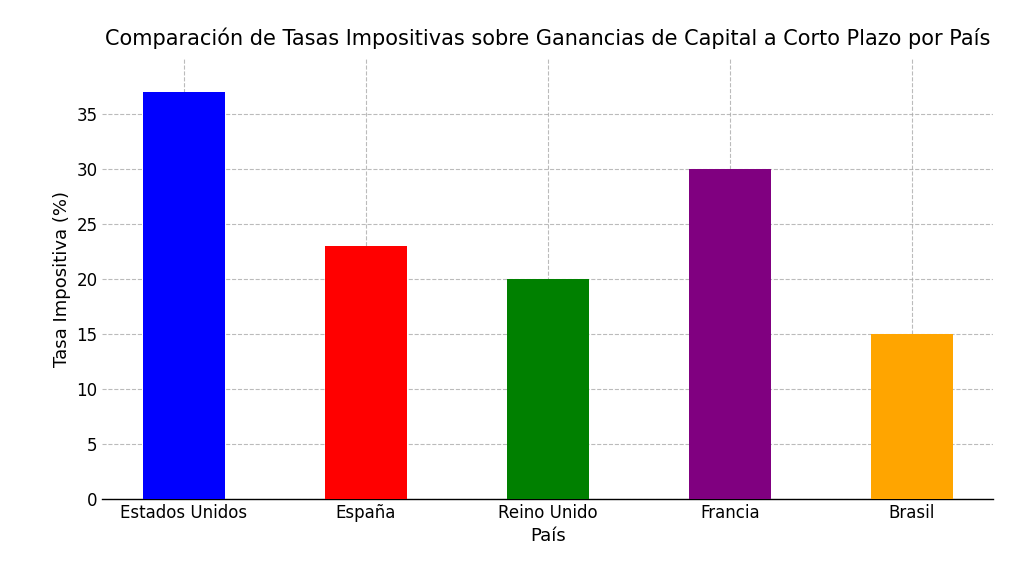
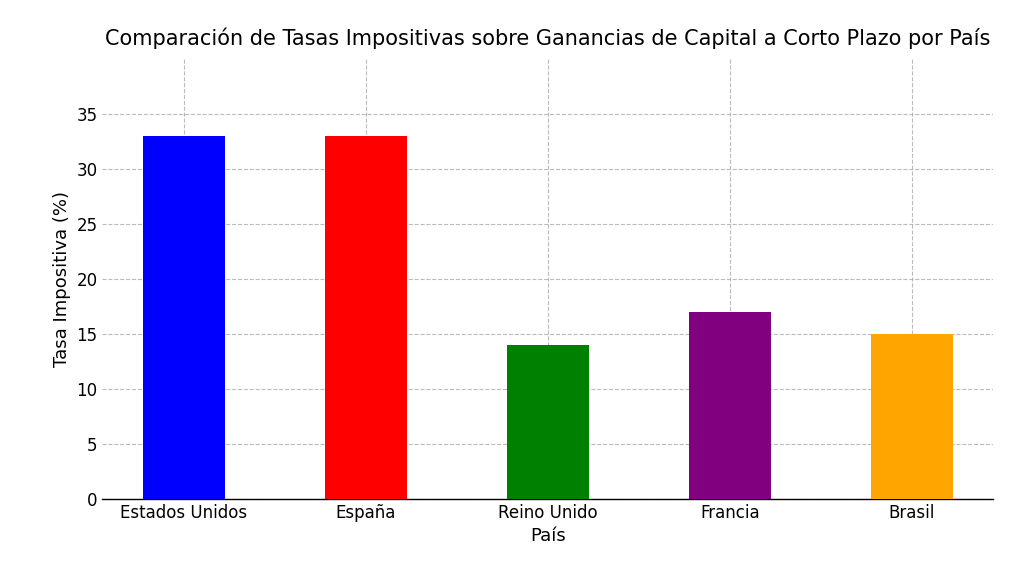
Estados Unidos: 37 -> 33
España: 23 -> 33
Reino Unido: 20 -> 14
Francia: 30 -> 17
